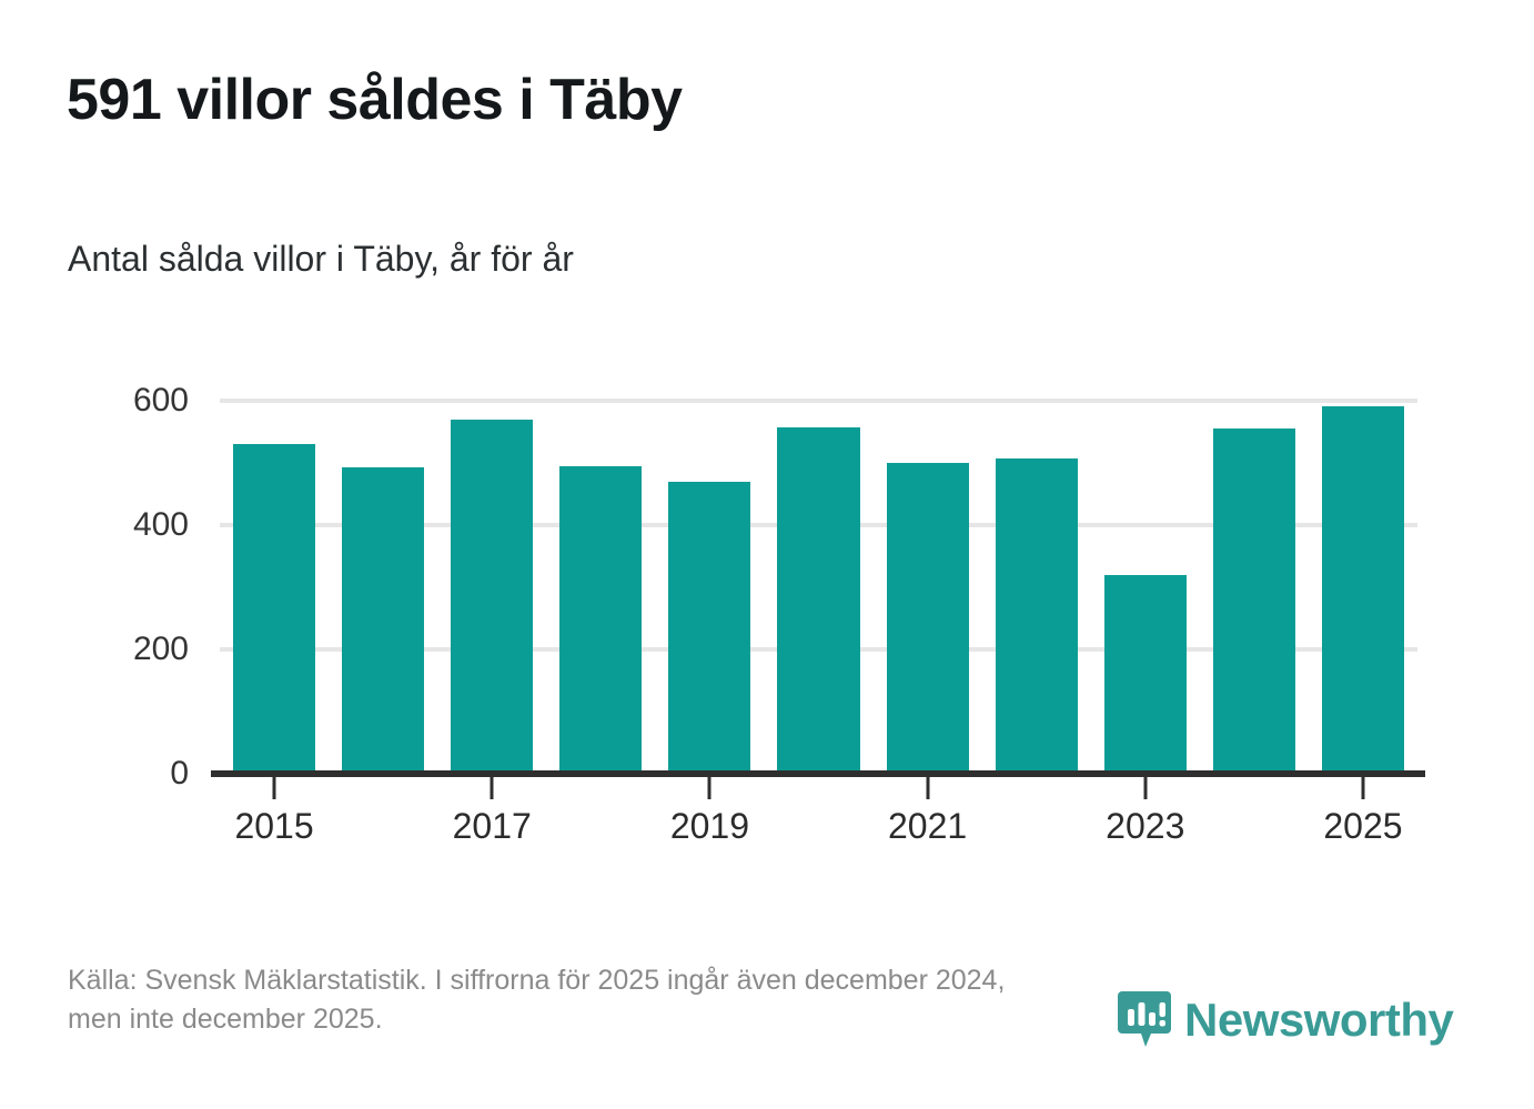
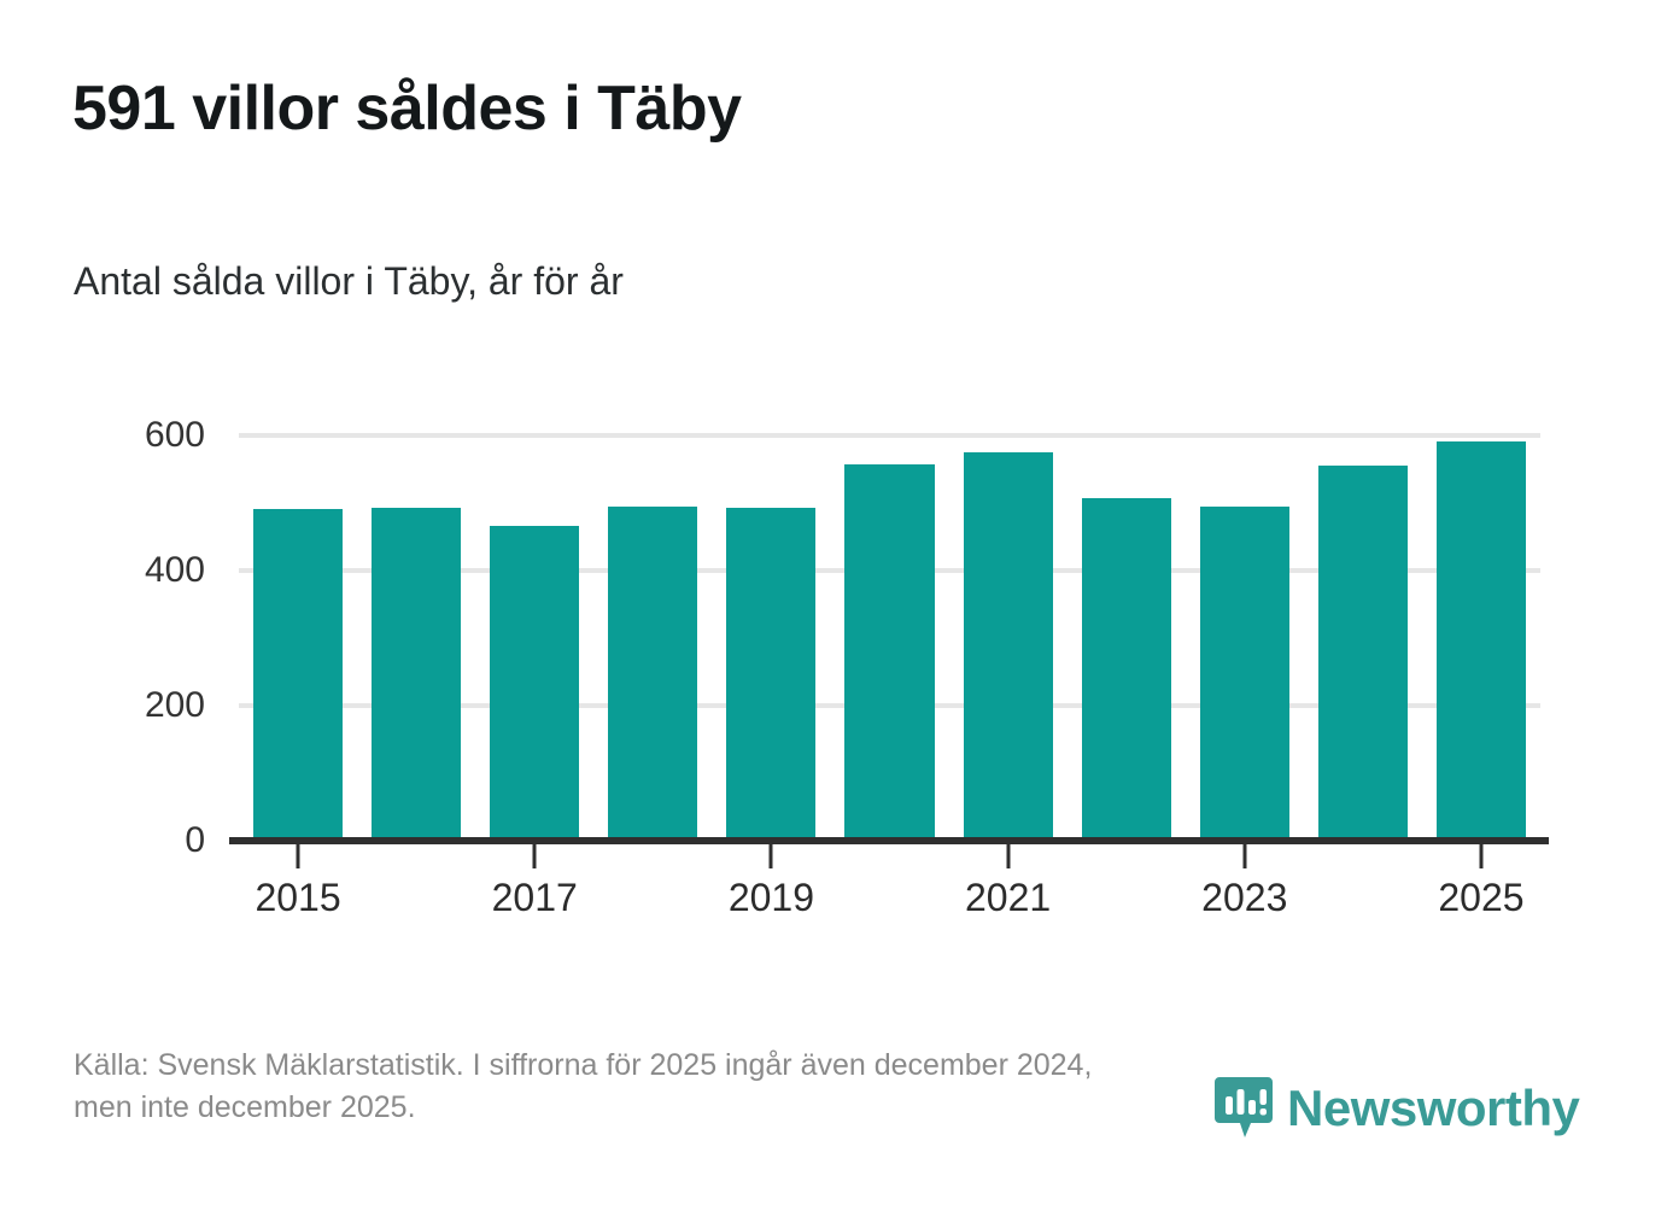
2015: 530 -> 490
2017: 570 -> 470
2019: 470 -> 490
2021: 500 -> 580
2023: 320 -> 500
